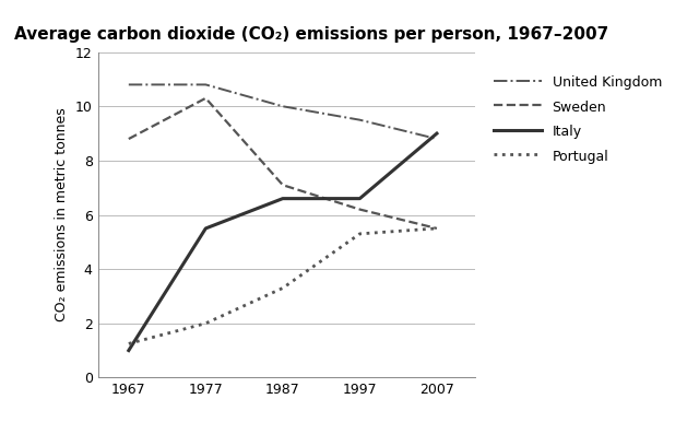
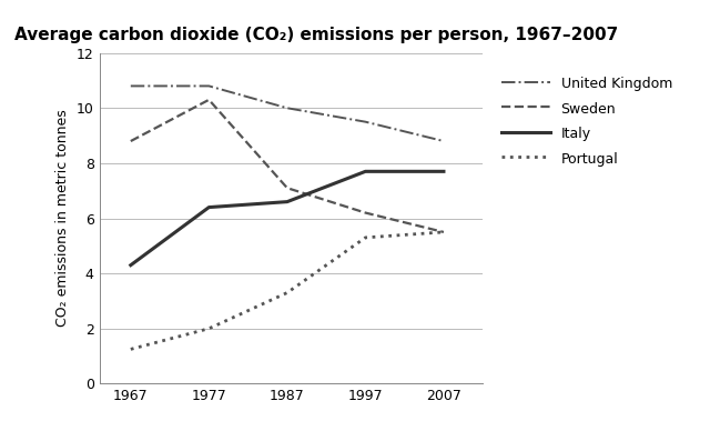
Italy/1967: 1.0 -> 4.3
Italy/1977: 5.5 -> 6.4
Italy/1997: 6.6 -> 7.7
Italy/2007: 9.0 -> 7.7
